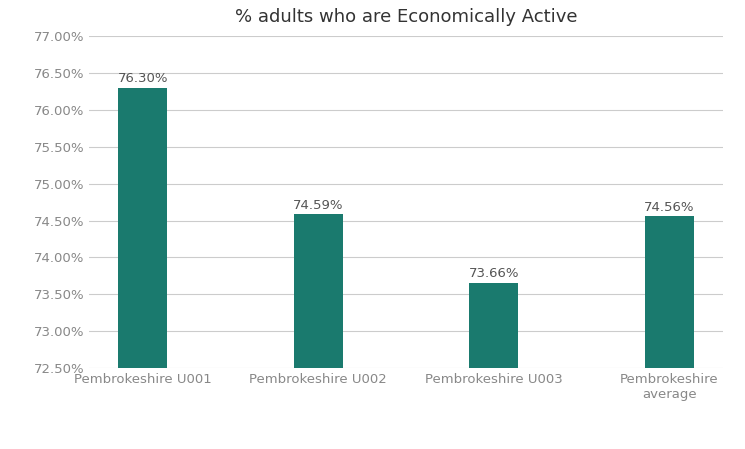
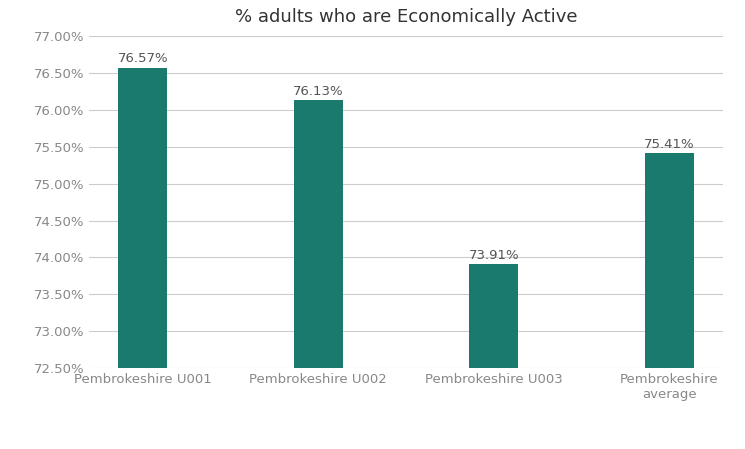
Pembrokeshire U001: 76.30% -> 76.57%
Pembrokeshire U002: 74.59% -> 76.13%
Pembrokeshire U003: 73.66% -> 73.91%
Pembrokeshire average: 74.56% -> 75.41%
